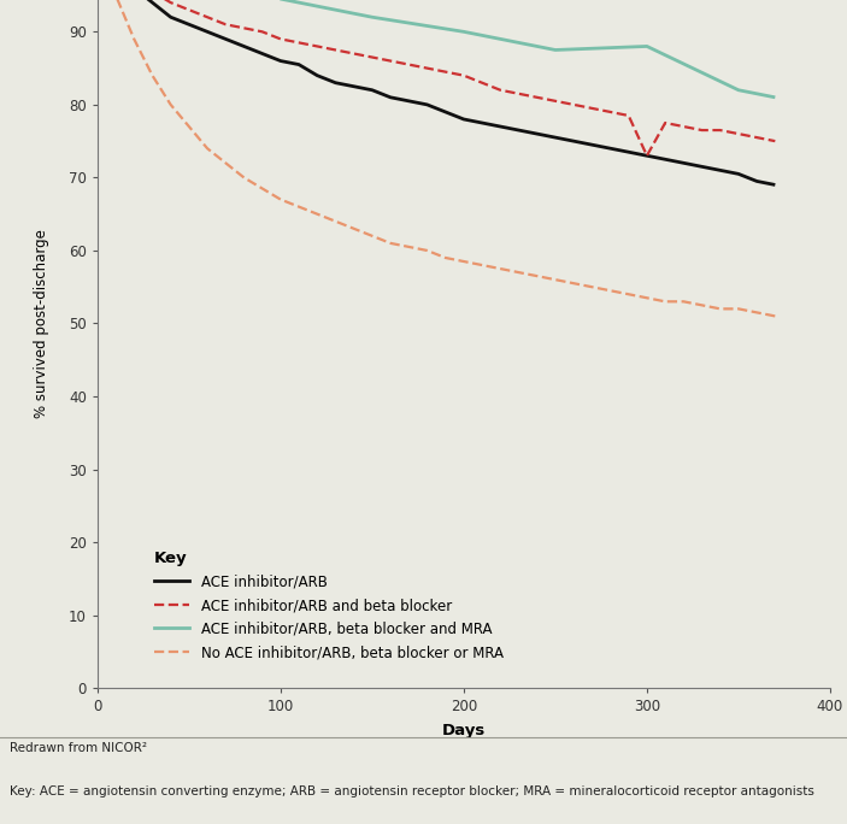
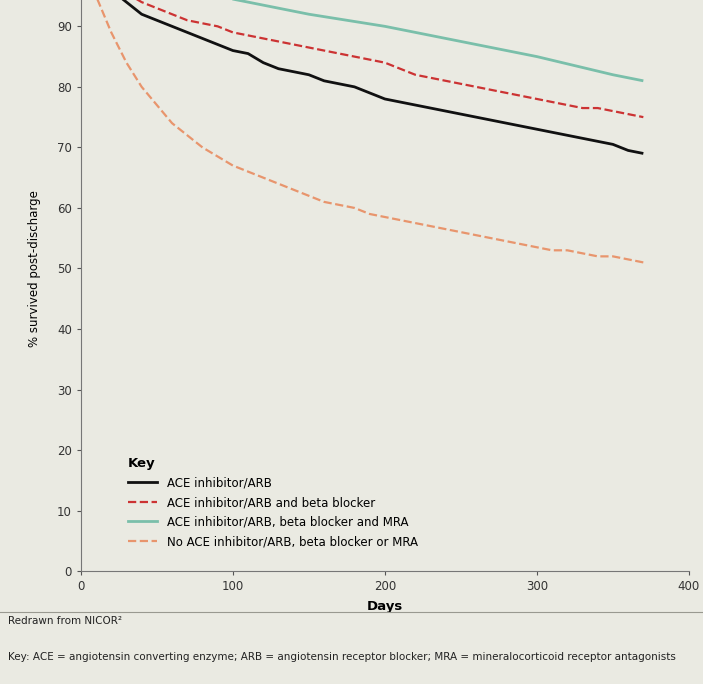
ACE inhibitor/ARB and beta blocker/300: 73.0 -> 78.0
ACE inhibitor/ARB, beta blocker and MRA/300: 88.0 -> 85.0
